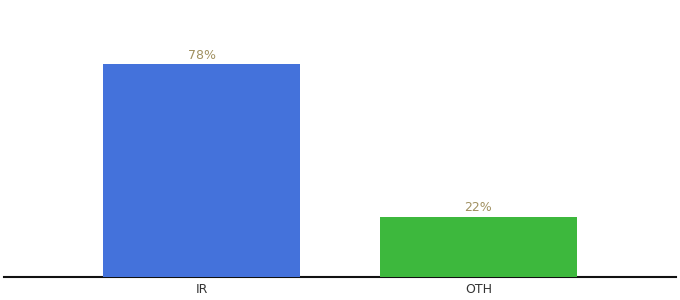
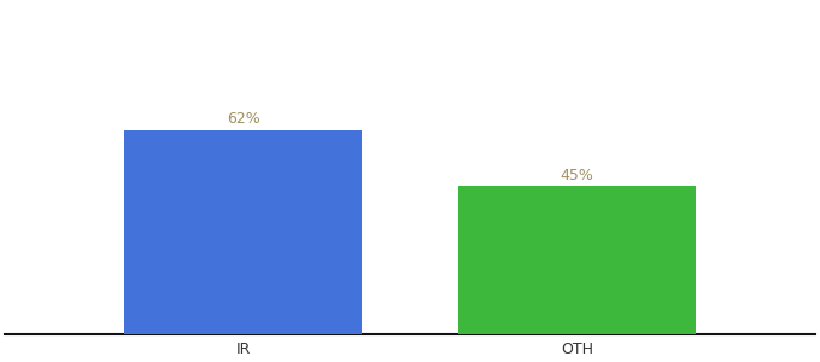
IR: 78% -> 62%
OTH: 22% -> 45%
